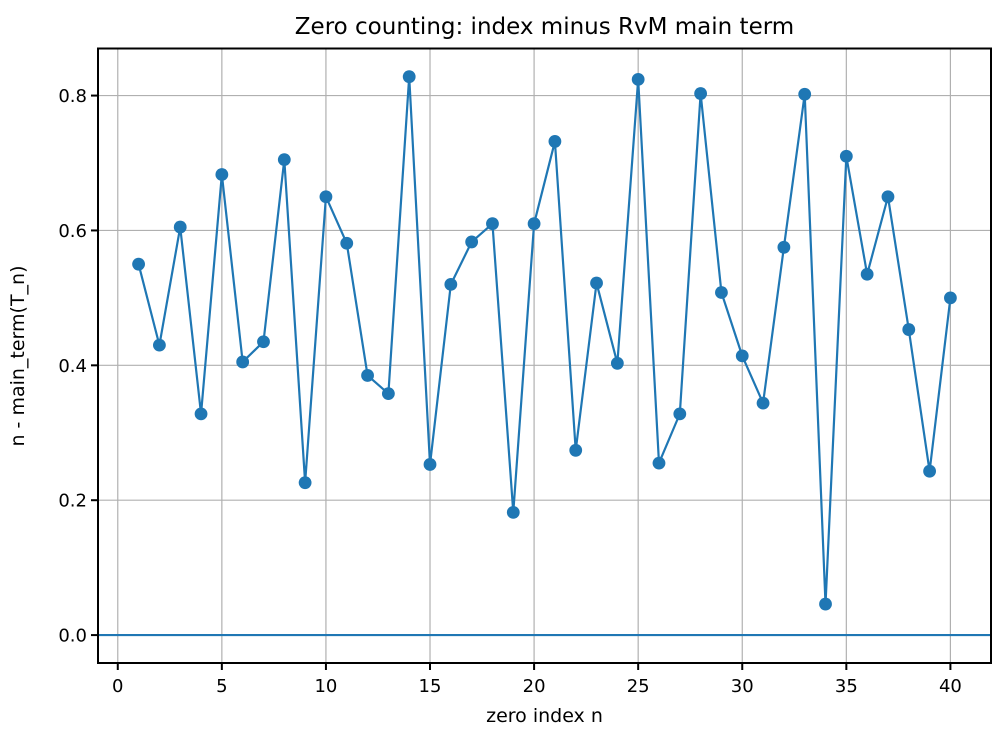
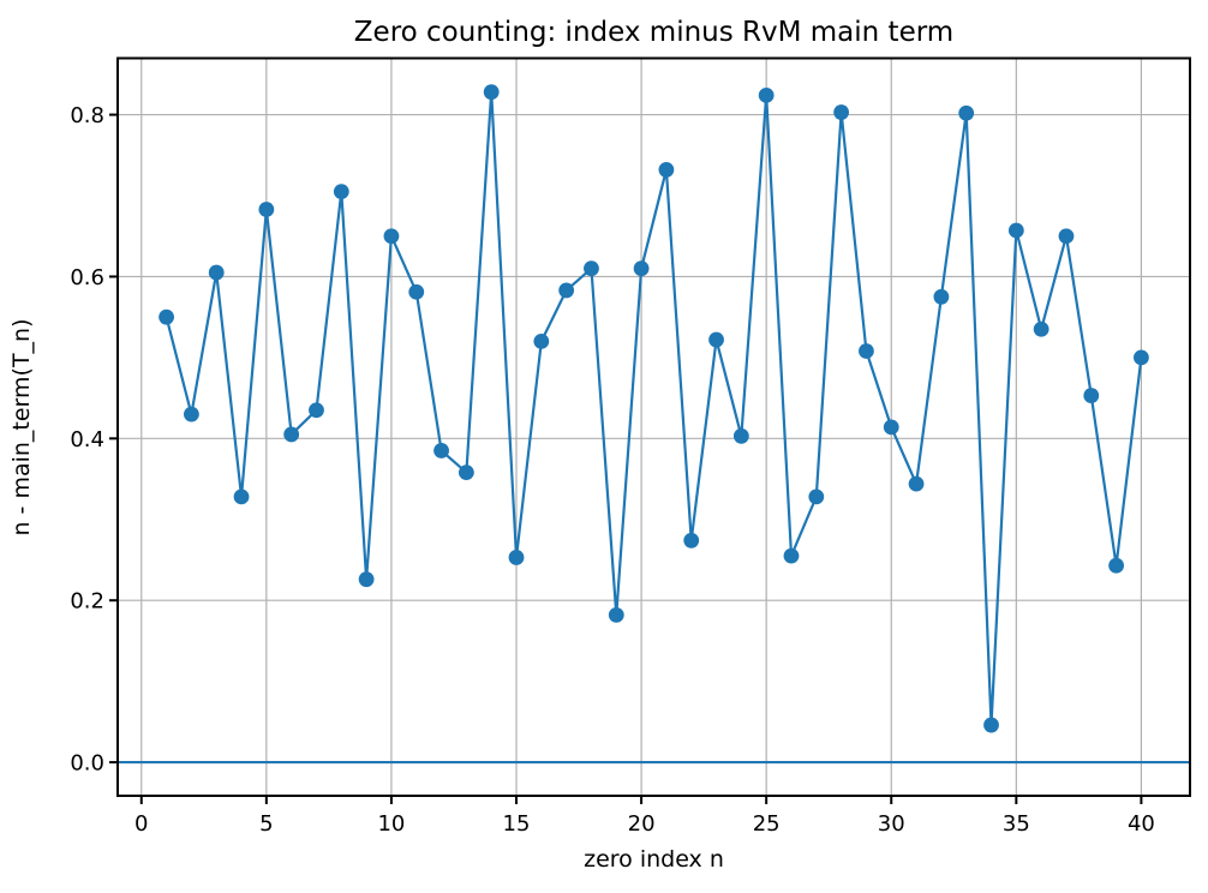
35: 0.71 -> 0.66
